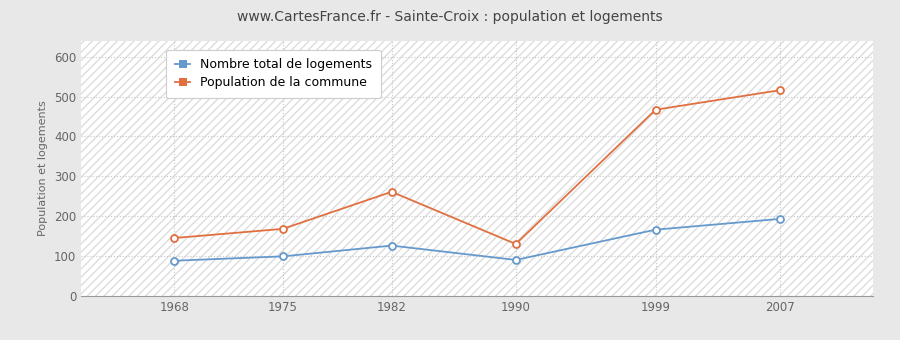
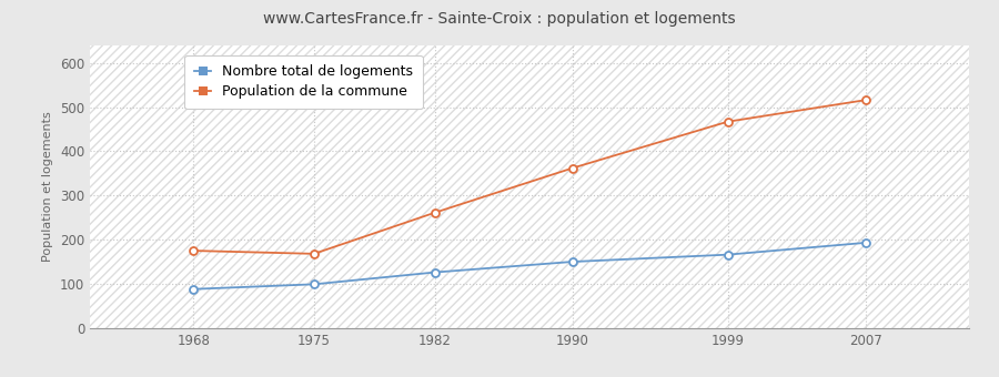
Population de la commune/1968: 145 -> 175
Nombre total de logements/1990: 90 -> 150
Population de la commune/1990: 130 -> 362
